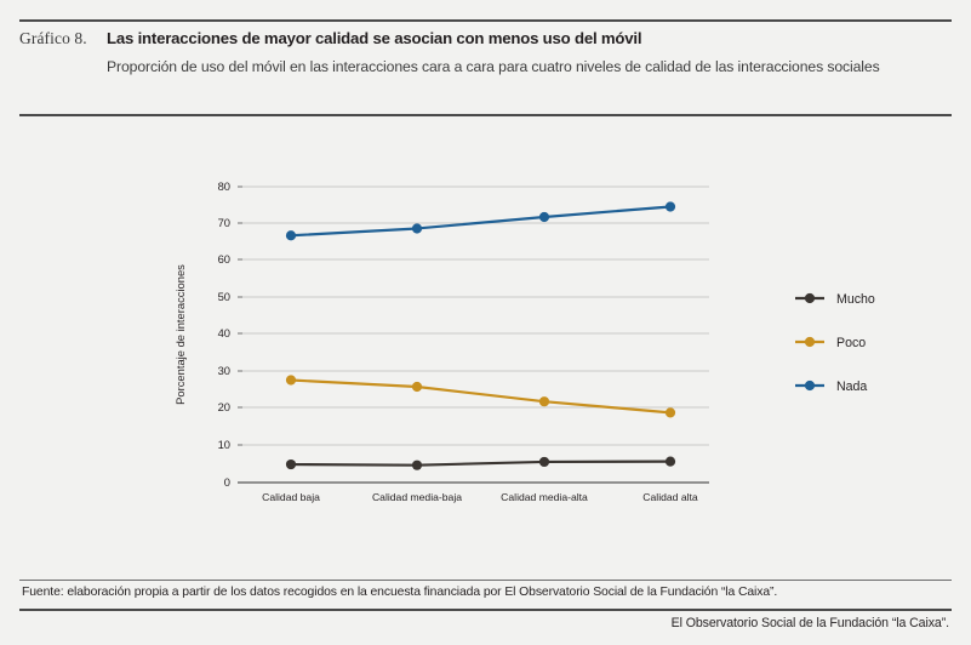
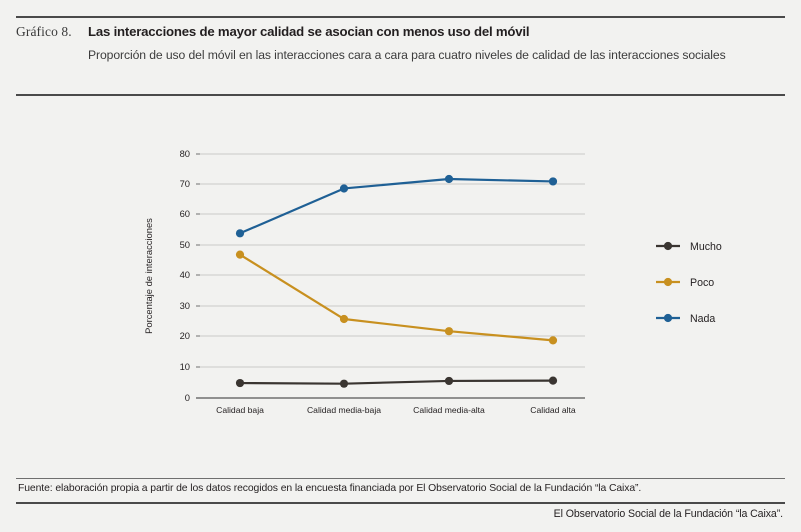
Poco/Calidad baja: 28 -> 47
Nada/Calidad baja: 67 -> 54
Nada/Calidad alta: 75 -> 71
